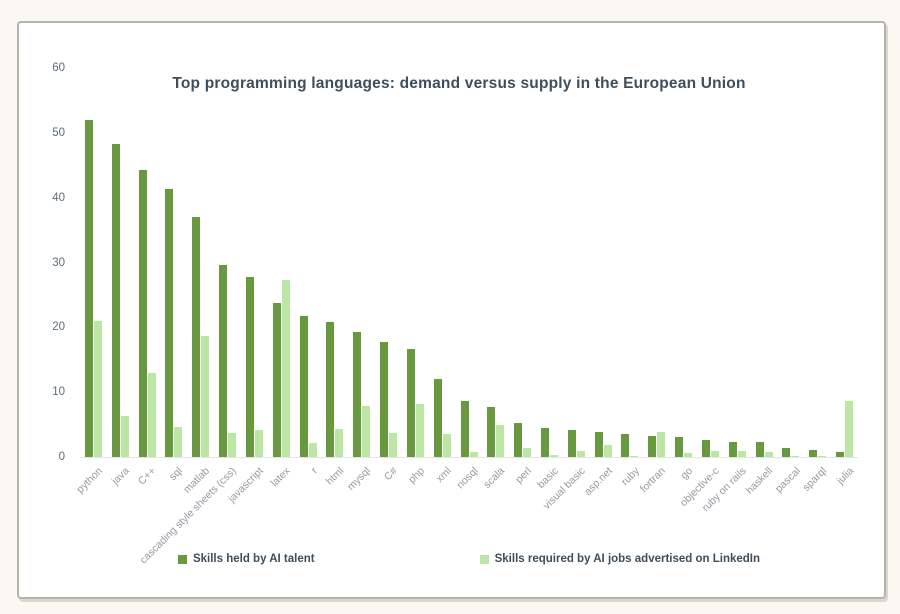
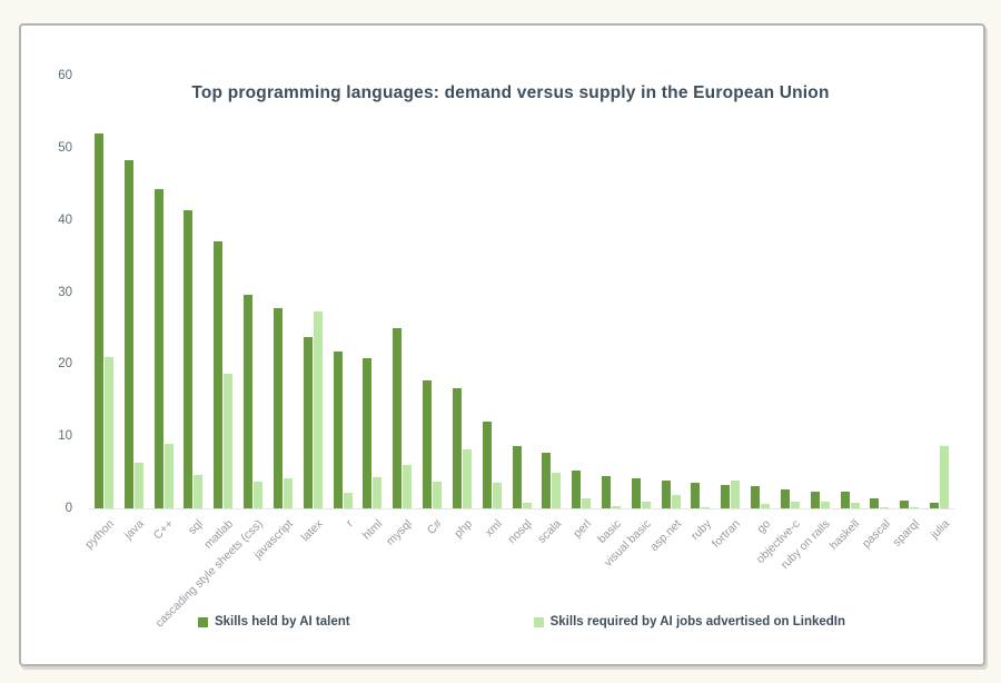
Skills required by AI jobs advertised on LinkedIn/C++: 13 -> 9
Skills held by AI talent/mysql: 19 -> 25
Skills required by AI jobs advertised on LinkedIn/mysql: 8 -> 6
